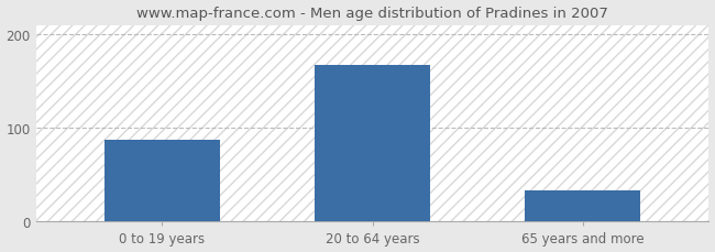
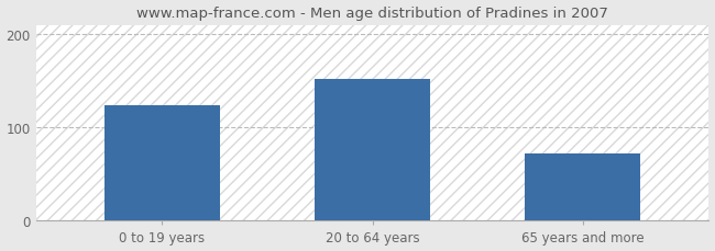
0 to 19 years: 88 -> 124
20 to 64 years: 168 -> 152
65 years and more: 33 -> 72
